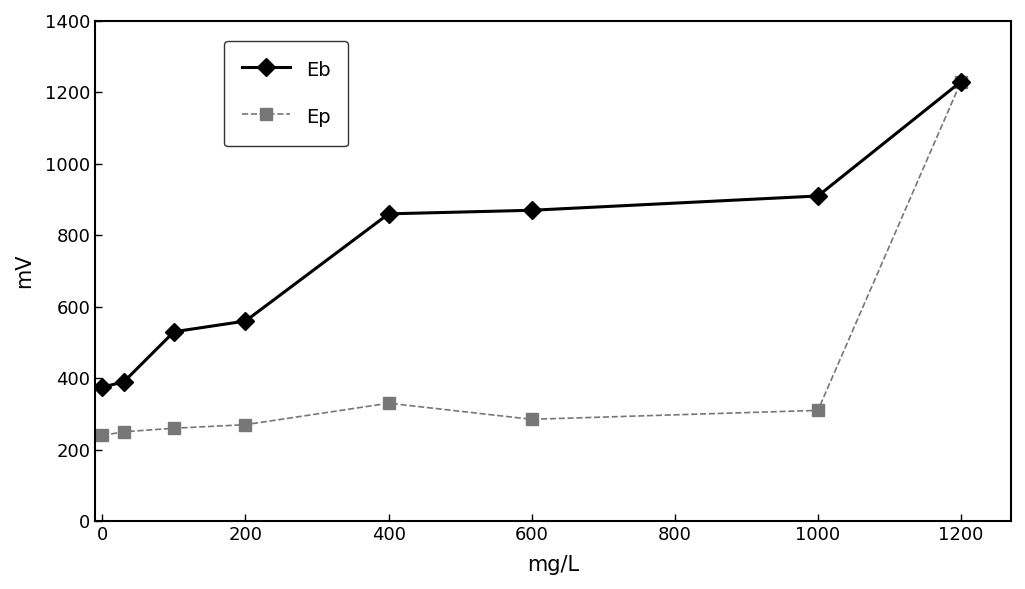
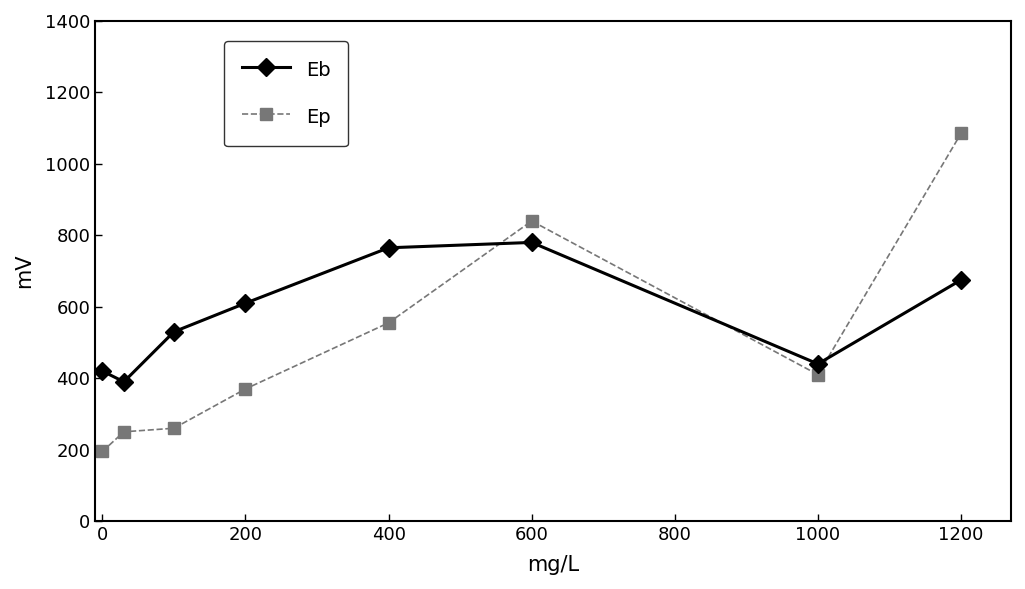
Eb/0: 375 -> 420
Ep/0: 240 -> 195
Eb/200: 560 -> 610
Ep/200: 270 -> 370
Eb/400: 860 -> 765
Ep/400: 330 -> 555
Eb/600: 870 -> 780
Ep/600: 285 -> 840
Eb/1000: 910 -> 440
Ep/1000: 310 -> 410
Eb/1200: 1230 -> 675
Ep/1200: 1230 -> 1085
